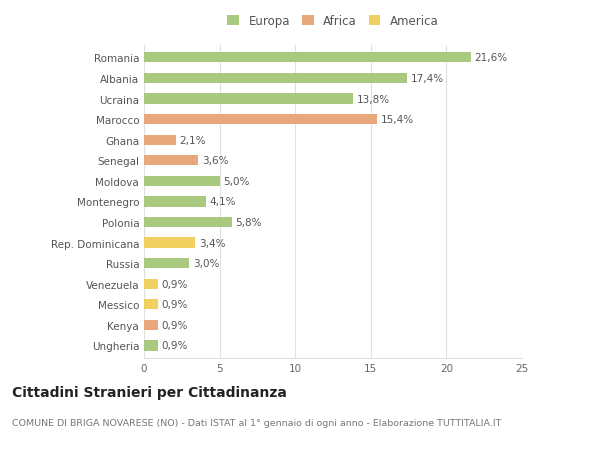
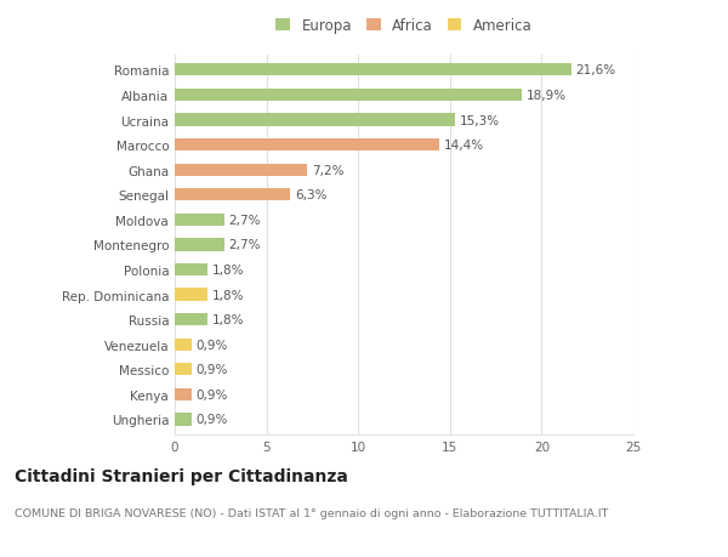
Albania: 17,4% -> 18,9%
Ucraina: 13,8% -> 15,3%
Marocco: 15,4% -> 14,4%
Ghana: 2,1% -> 7,2%
Senegal: 3,6% -> 6,3%
Moldova: 5,0% -> 2,7%
Montenegro: 4,1% -> 2,7%
Polonia: 5,8% -> 1,8%
Rep. Dominicana: 3,4% -> 1,8%
Russia: 3,0% -> 1,8%
